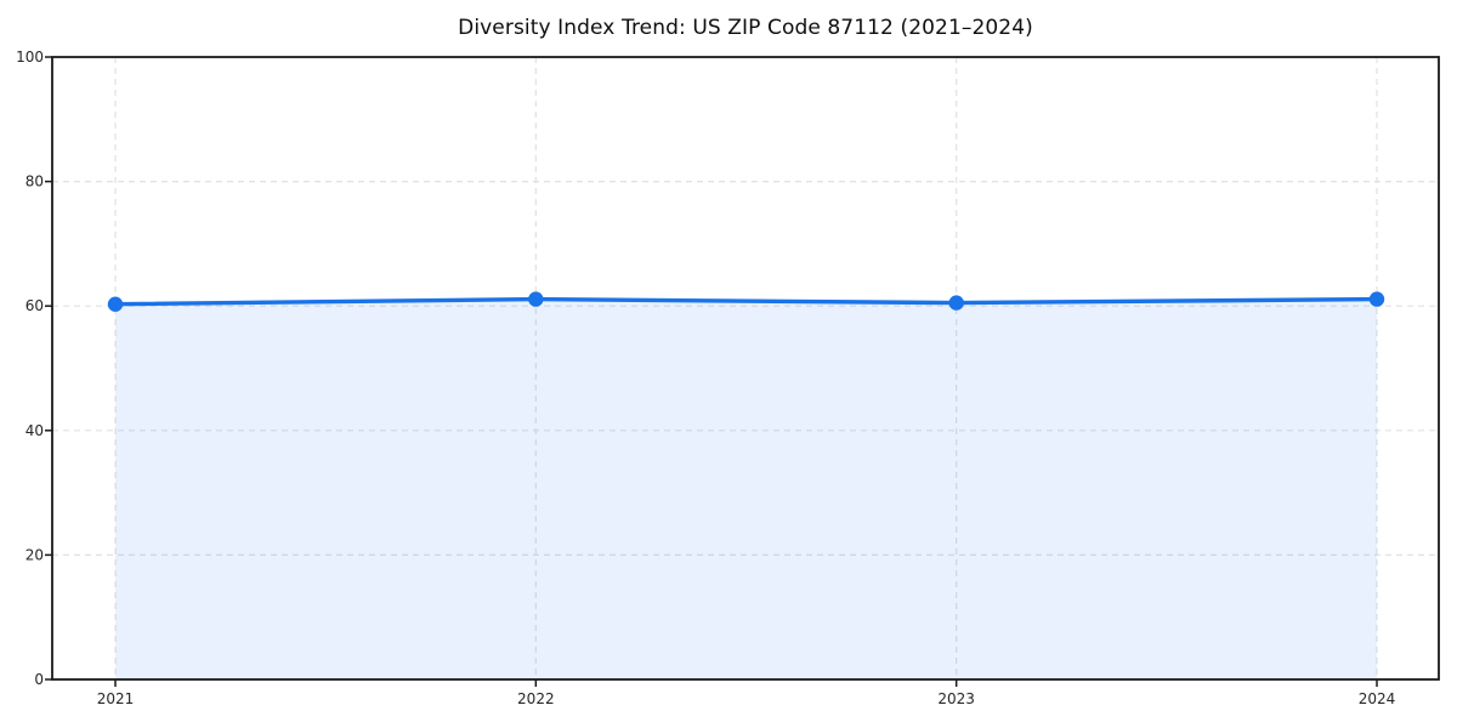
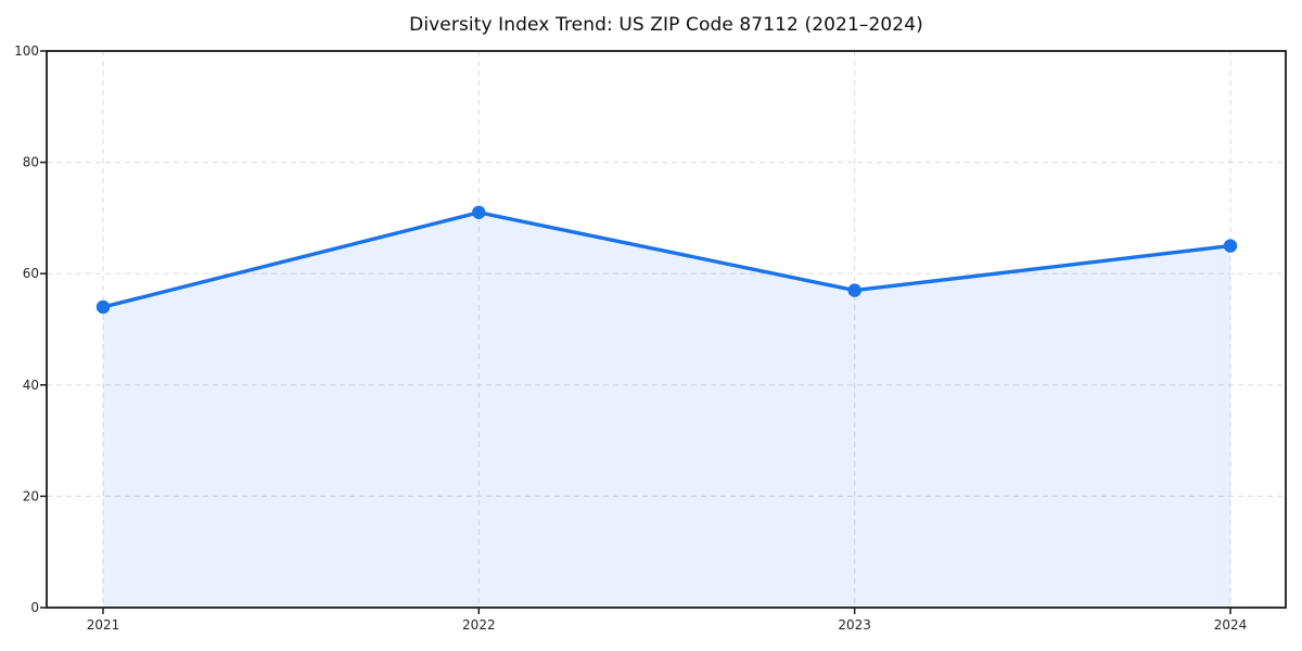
2021: 60 -> 54
2022: 61 -> 71
2023: 60 -> 57
2024: 61 -> 65
